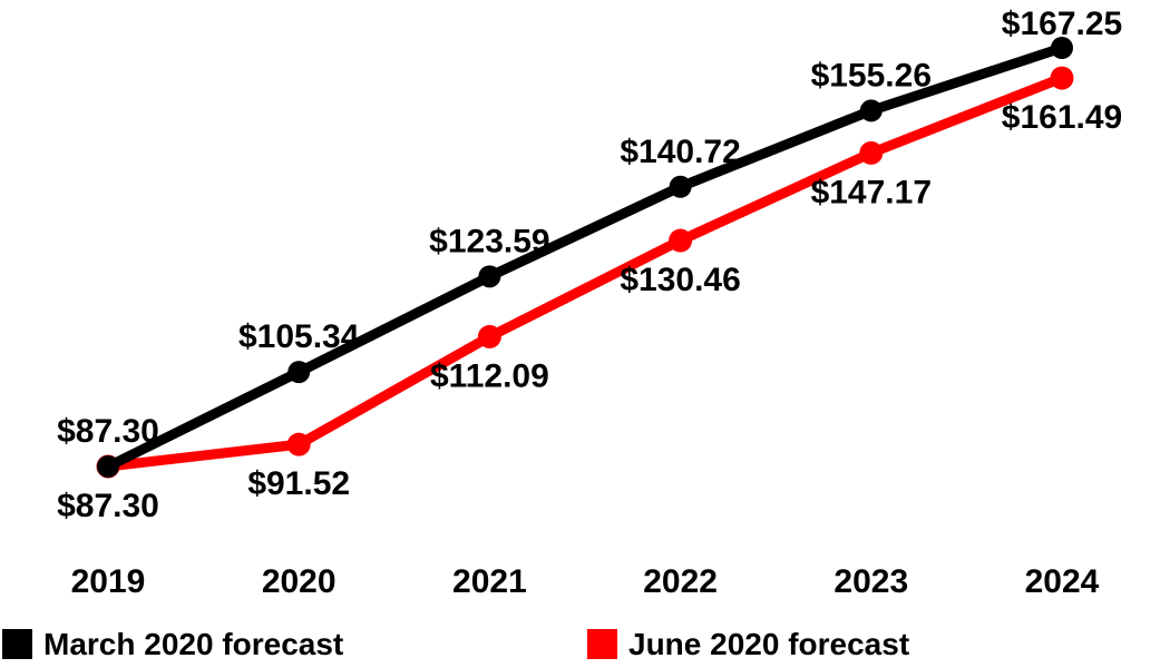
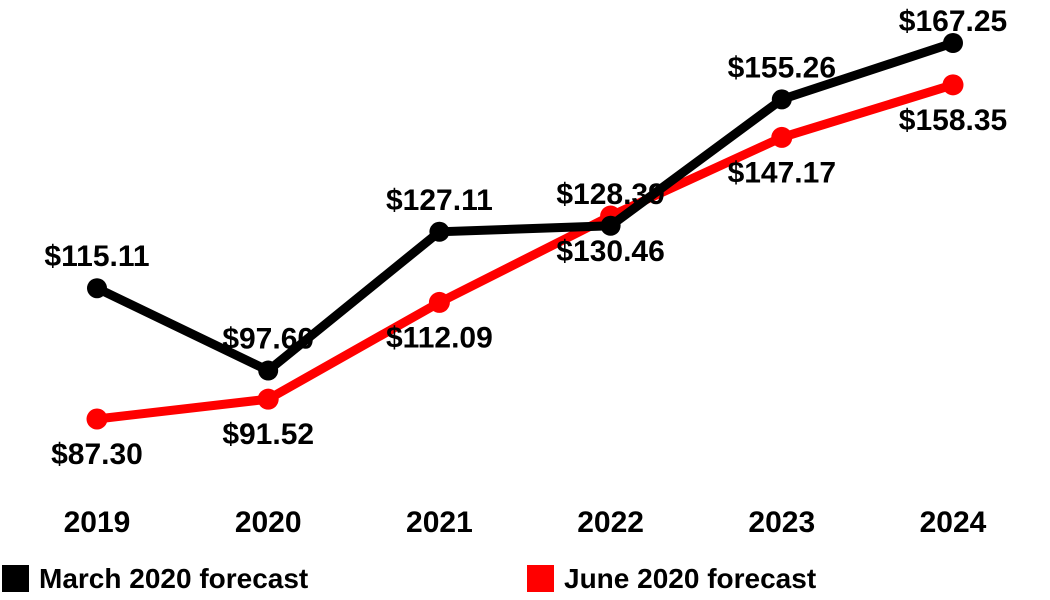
March 2020 forecast/2019: $87.30 -> $115.11
March 2020 forecast/2020: $105.34 -> $97.60
March 2020 forecast/2021: $123.59 -> $127.11
March 2020 forecast/2022: $140.72 -> $128.39
June 2020 forecast/2024: $161.49 -> $158.35
